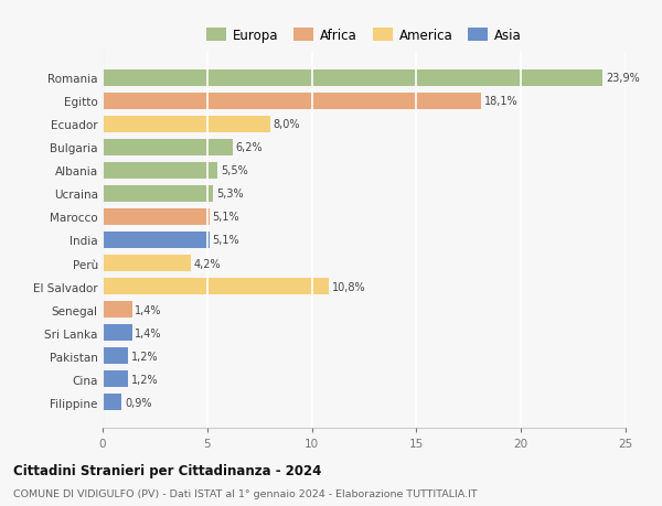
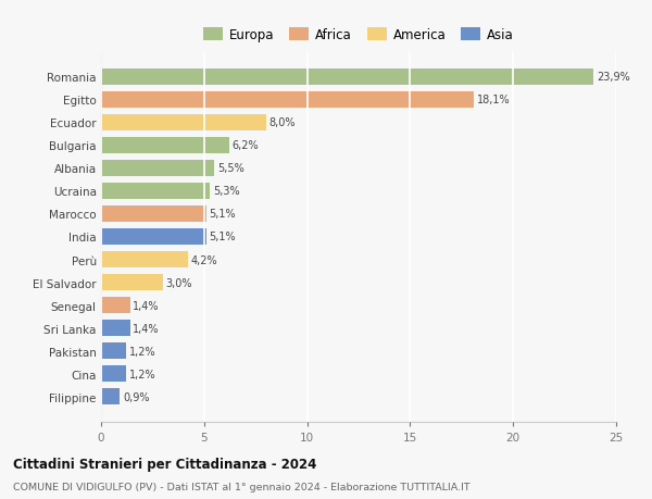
El Salvador: 10,8% -> 3,0%
